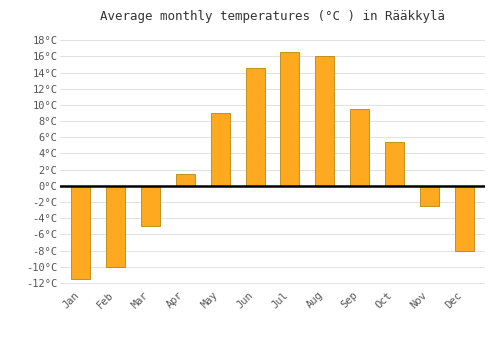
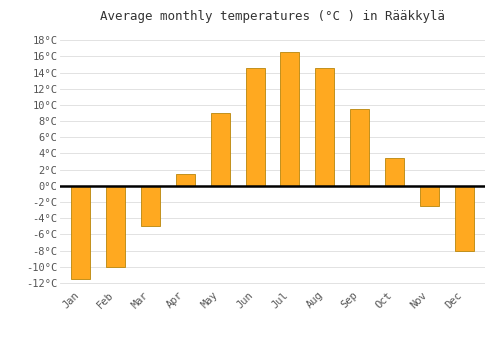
Aug: 16.0°C -> 14.5°C
Oct: 5.4°C -> 3.5°C
